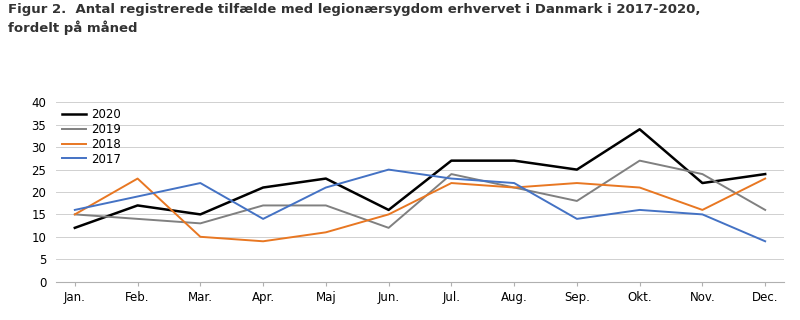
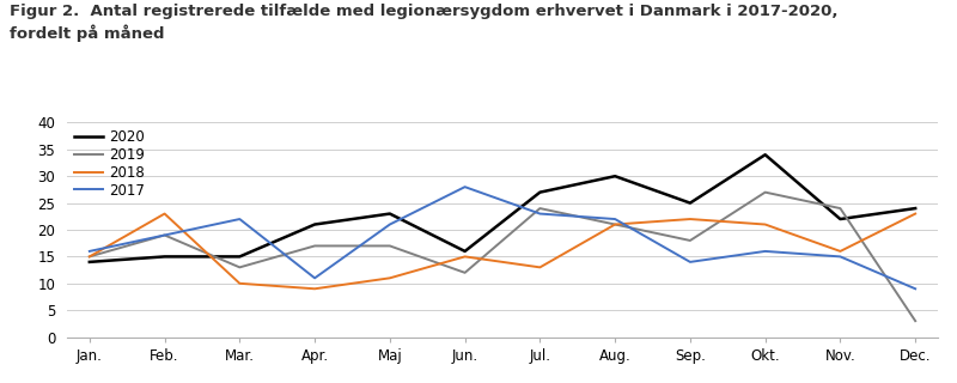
2020/Jan.: 12 -> 14
2020/Feb.: 17 -> 15
2019/Feb.: 14 -> 19
2017/Apr.: 14 -> 11
2017/Jun.: 25 -> 28
2018/Jul.: 22 -> 13
2020/Aug.: 27 -> 30
2019/Dec.: 16 -> 3
